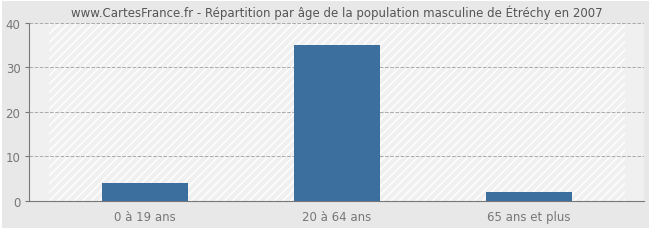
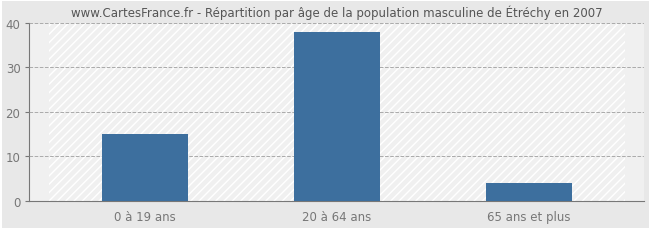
0 à 19 ans: 4 -> 15
20 à 64 ans: 35 -> 38
65 ans et plus: 2 -> 4
